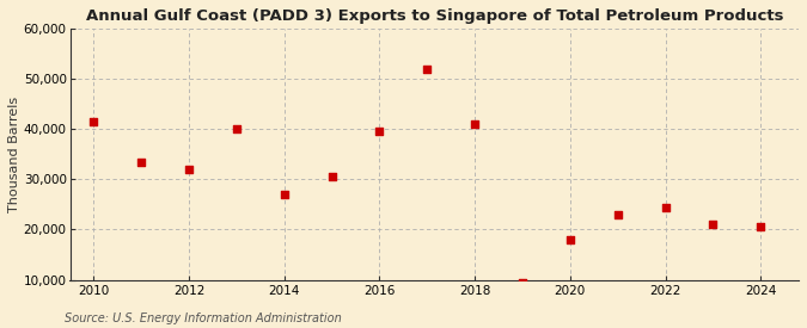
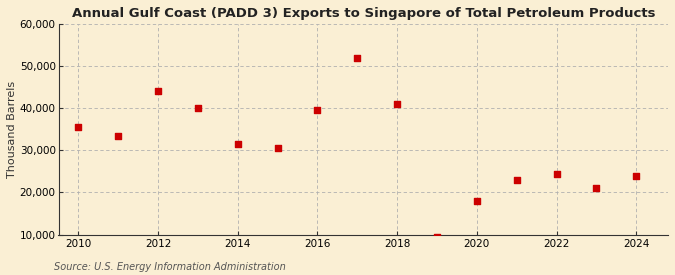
2010: 41,500 -> 35,500
2012: 32,000 -> 44,000
2014: 27,000 -> 31,500
2024: 20,500 -> 24,000
